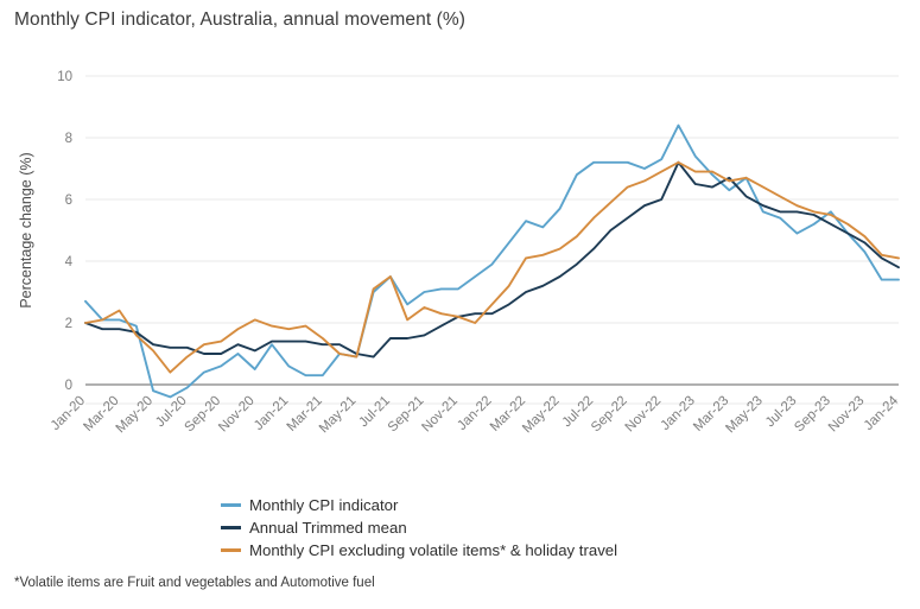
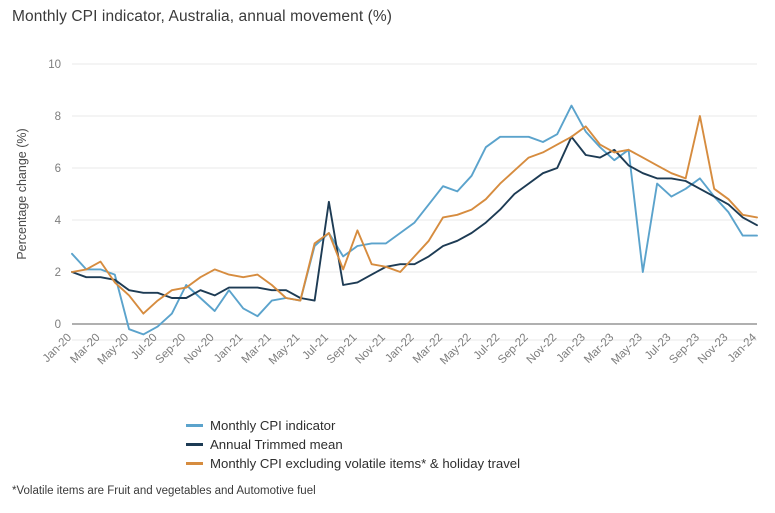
Monthly CPI indicator/Sep-20: 0.6 -> 1.5
Monthly CPI indicator/Mar-21: 0.3 -> 0.9
Annual Trimmed mean/Jul-21: 1.5 -> 4.7
Monthly CPI excluding volatile items* & holiday travel/Sep-21: 2.5 -> 3.6
Monthly CPI excluding volatile items* & holiday travel/Jan-23: 6.9 -> 7.6
Monthly CPI indicator/May-23: 5.6 -> 2.0
Monthly CPI excluding volatile items* & holiday travel/Sep-23: 5.5 -> 8.0
